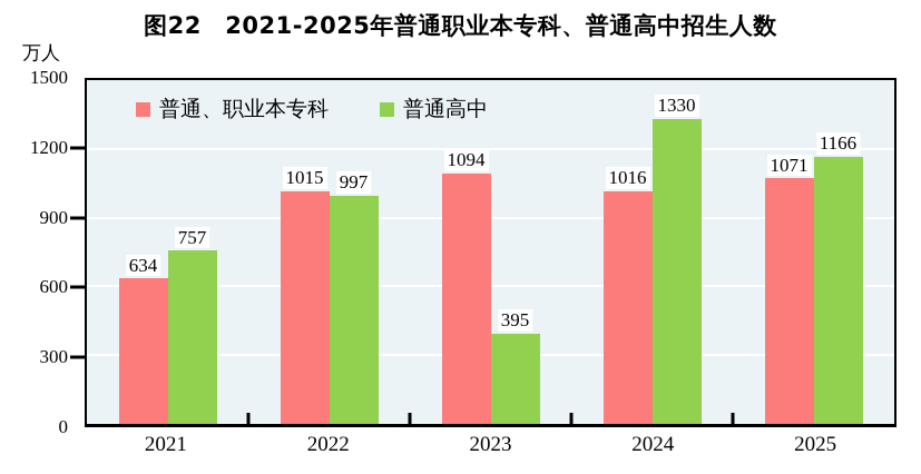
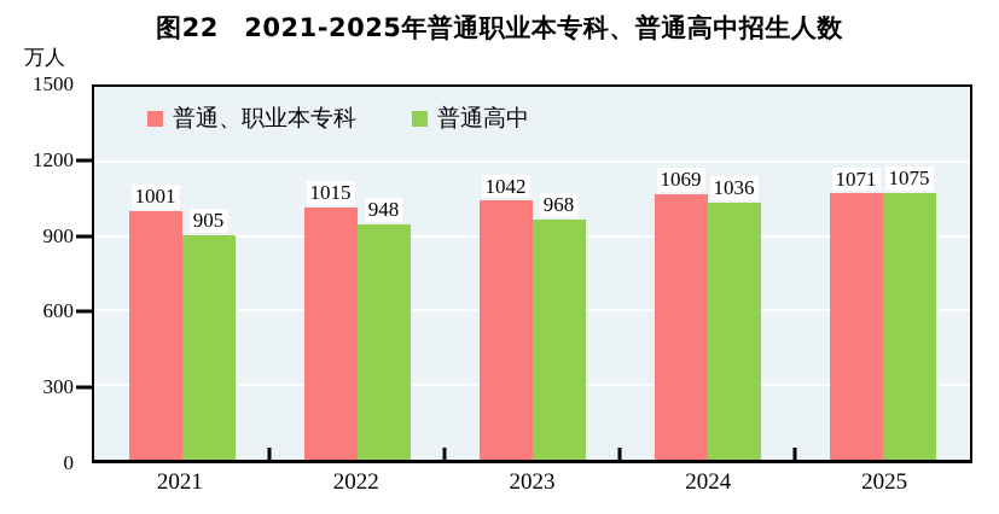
普通、职业本专科/2021: 634 -> 1001
普通高中/2021: 757 -> 905
普通高中/2022: 997 -> 948
普通、职业本专科/2023: 1094 -> 1042
普通高中/2023: 395 -> 968
普通、职业本专科/2024: 1016 -> 1069
普通高中/2024: 1330 -> 1036
普通高中/2025: 1166 -> 1075
